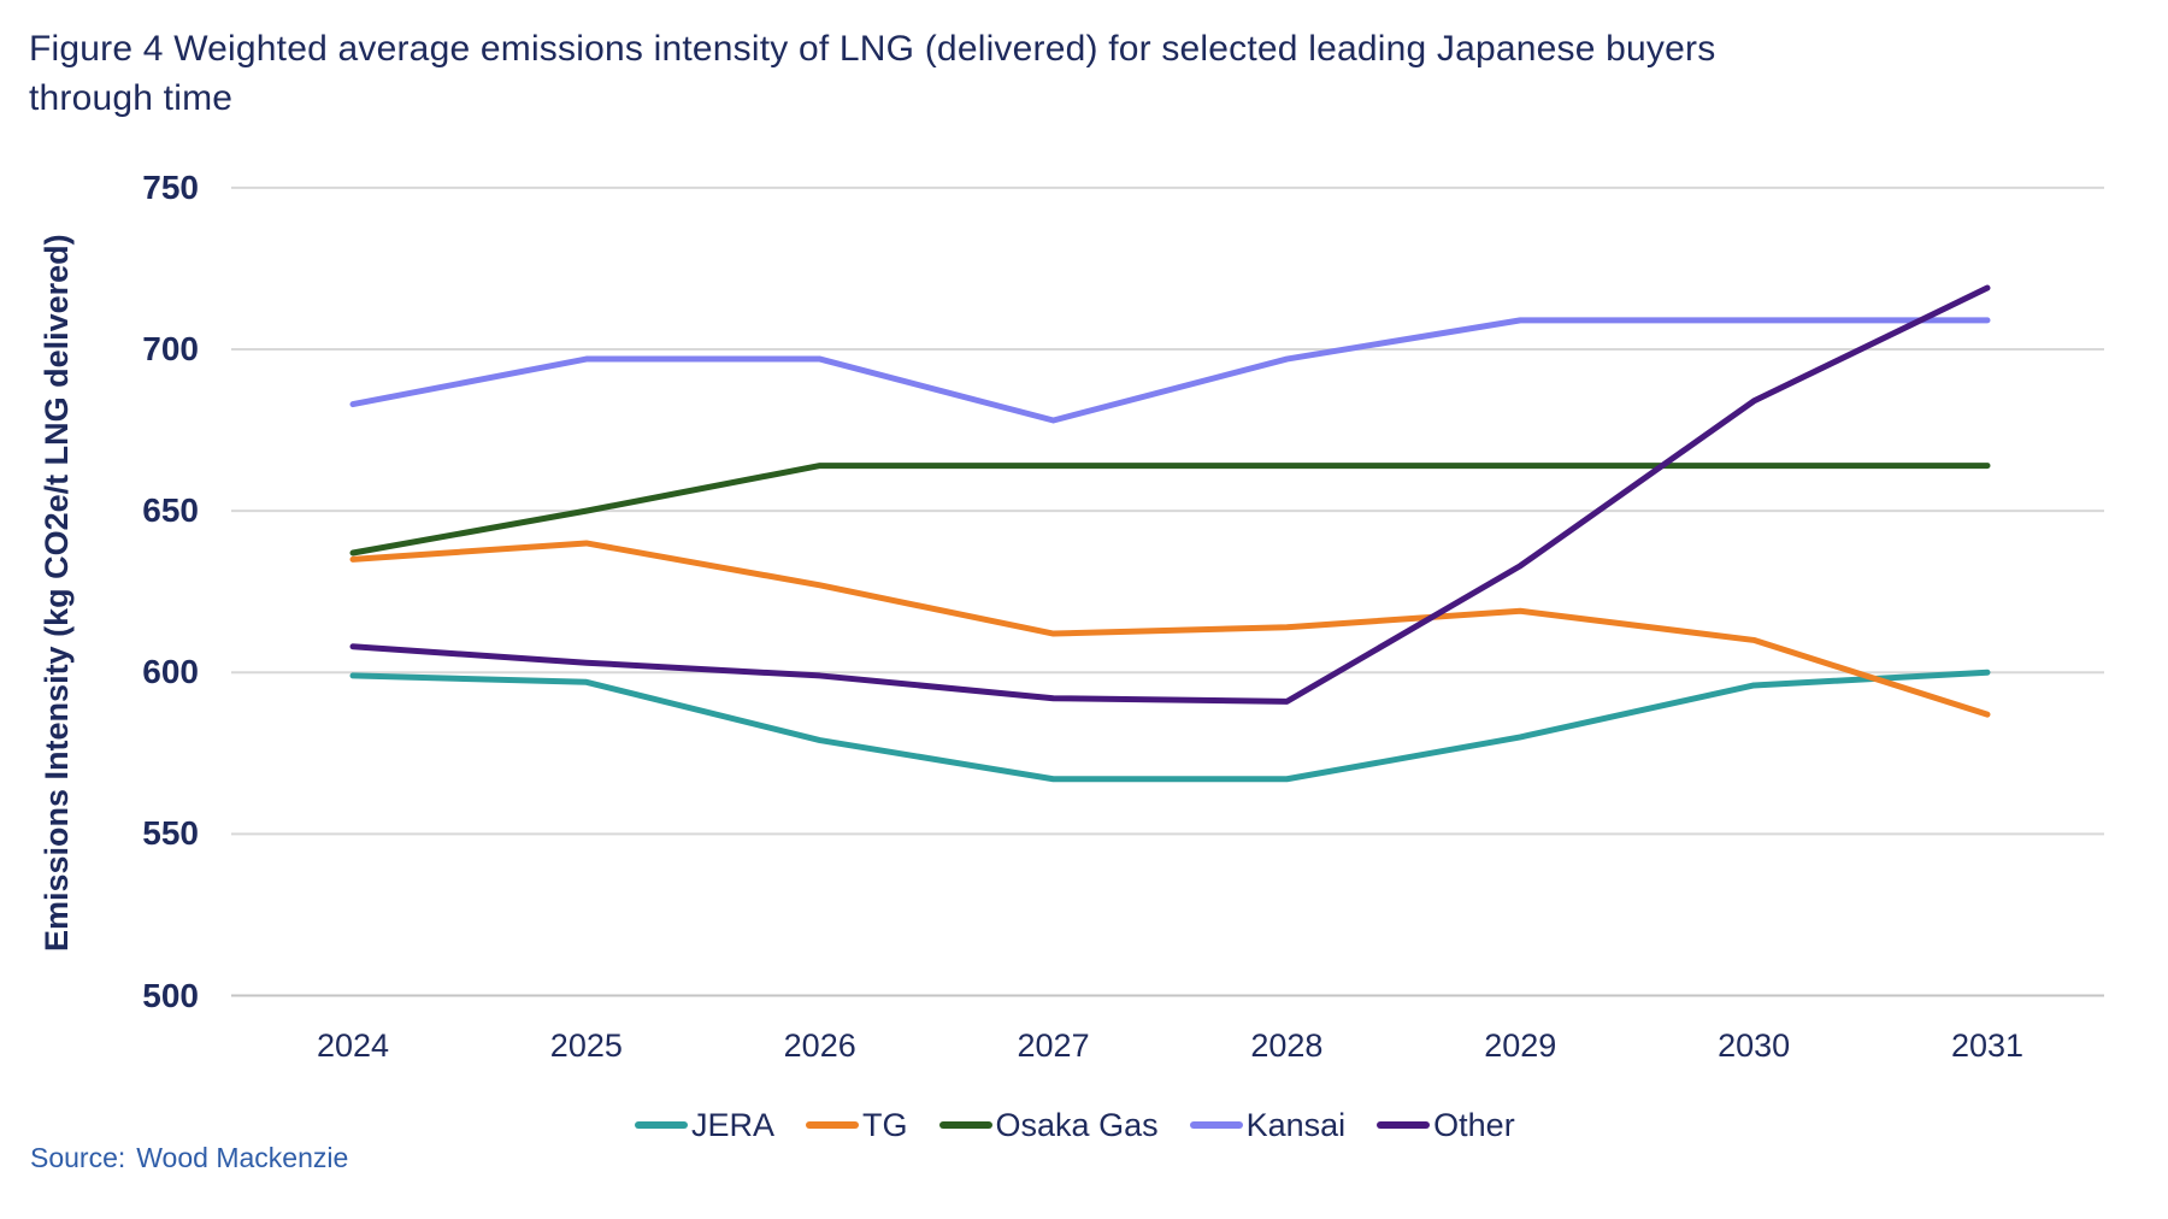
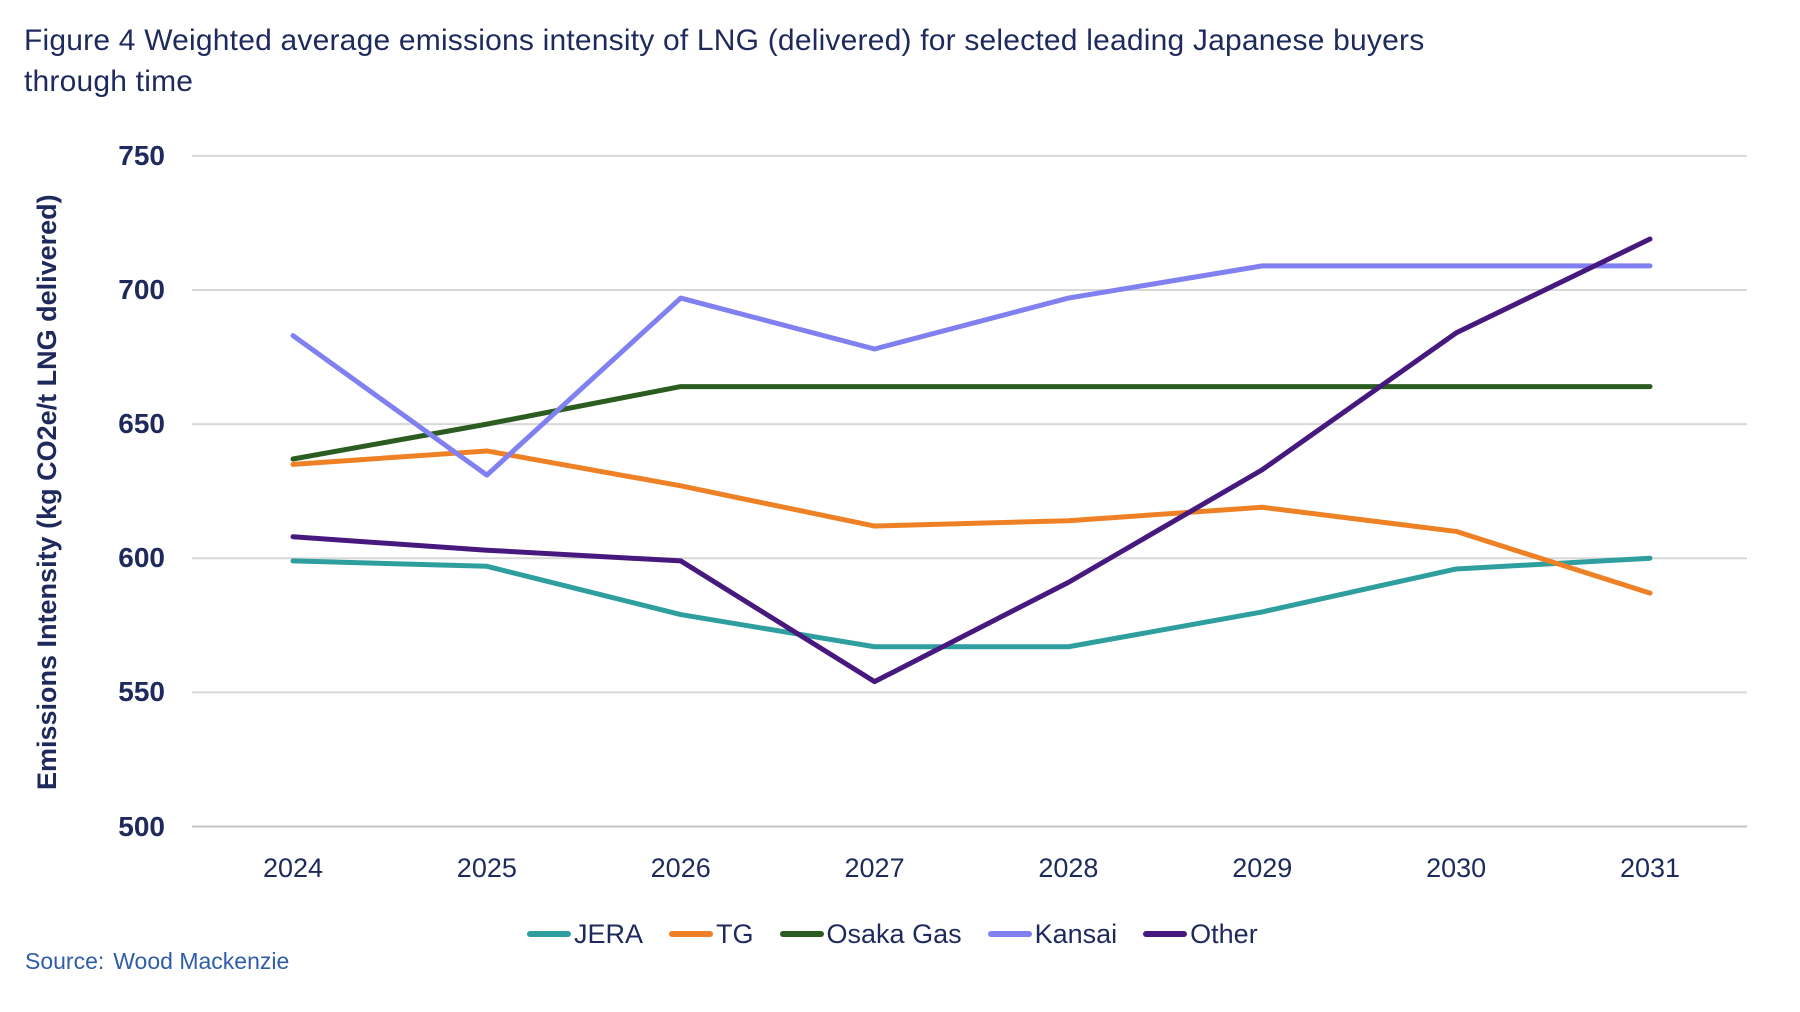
Kansai/2025: 697 -> 631
Other/2027: 592 -> 554
